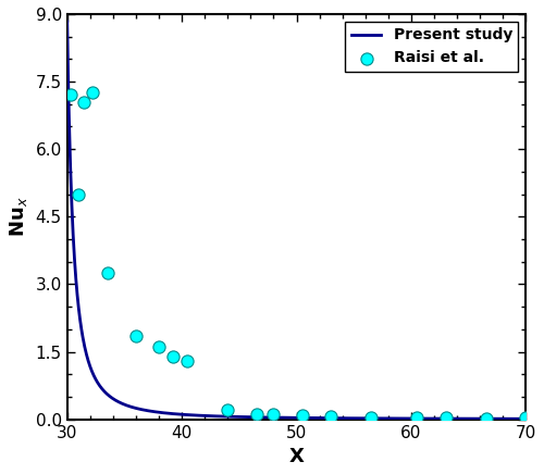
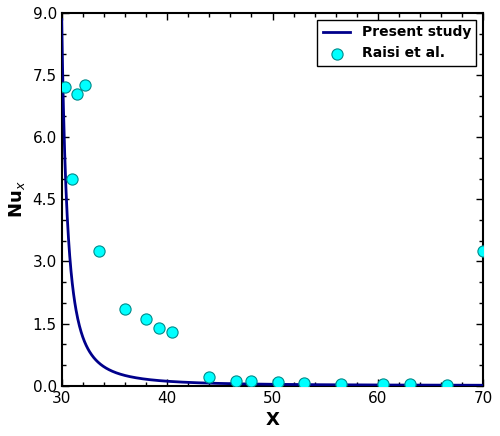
Raisi et al./70: 0.04 -> 3.25
